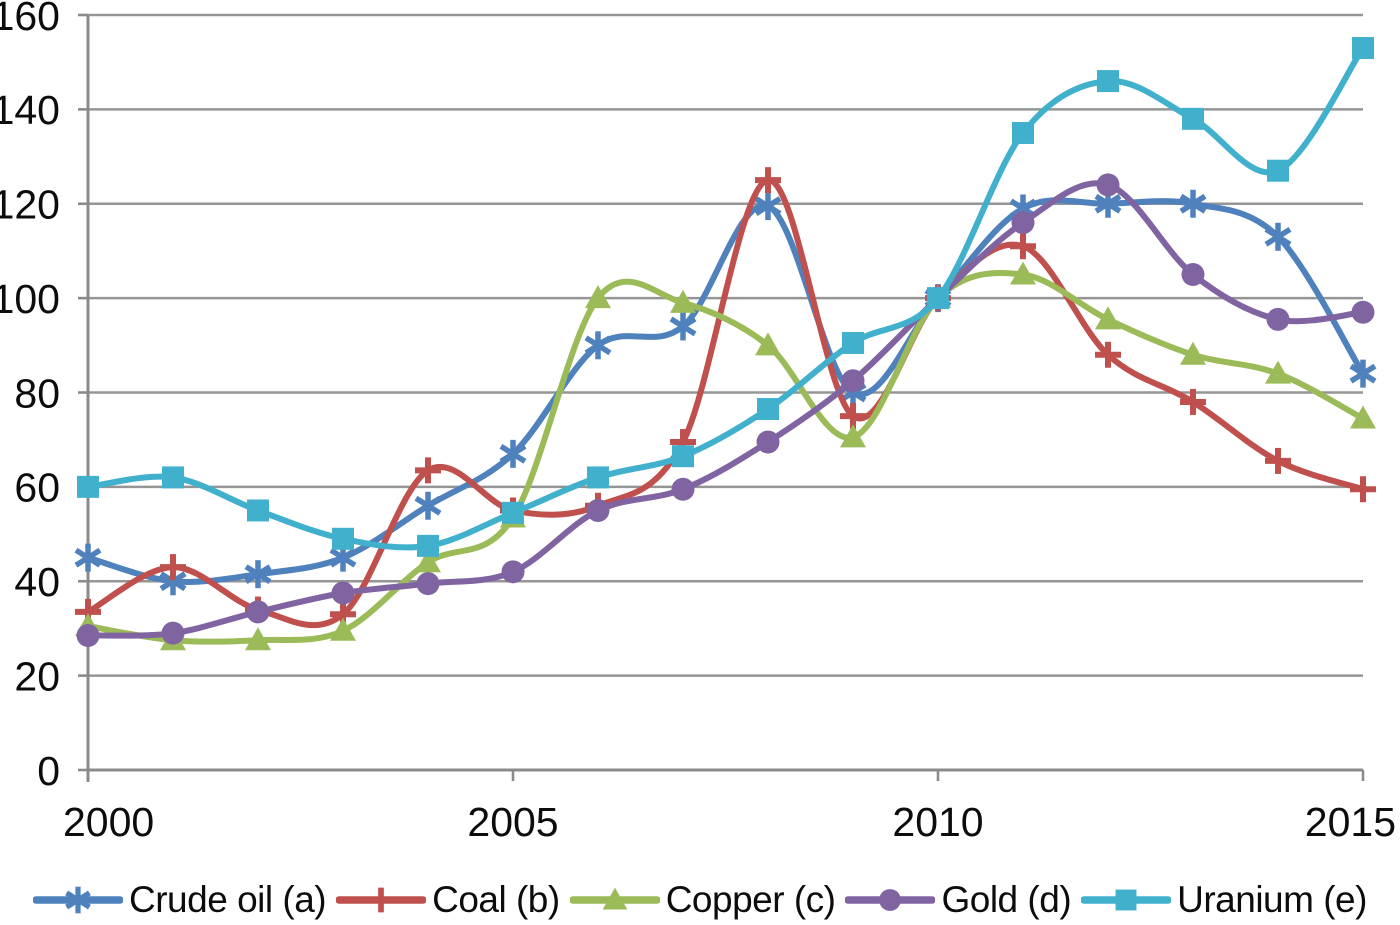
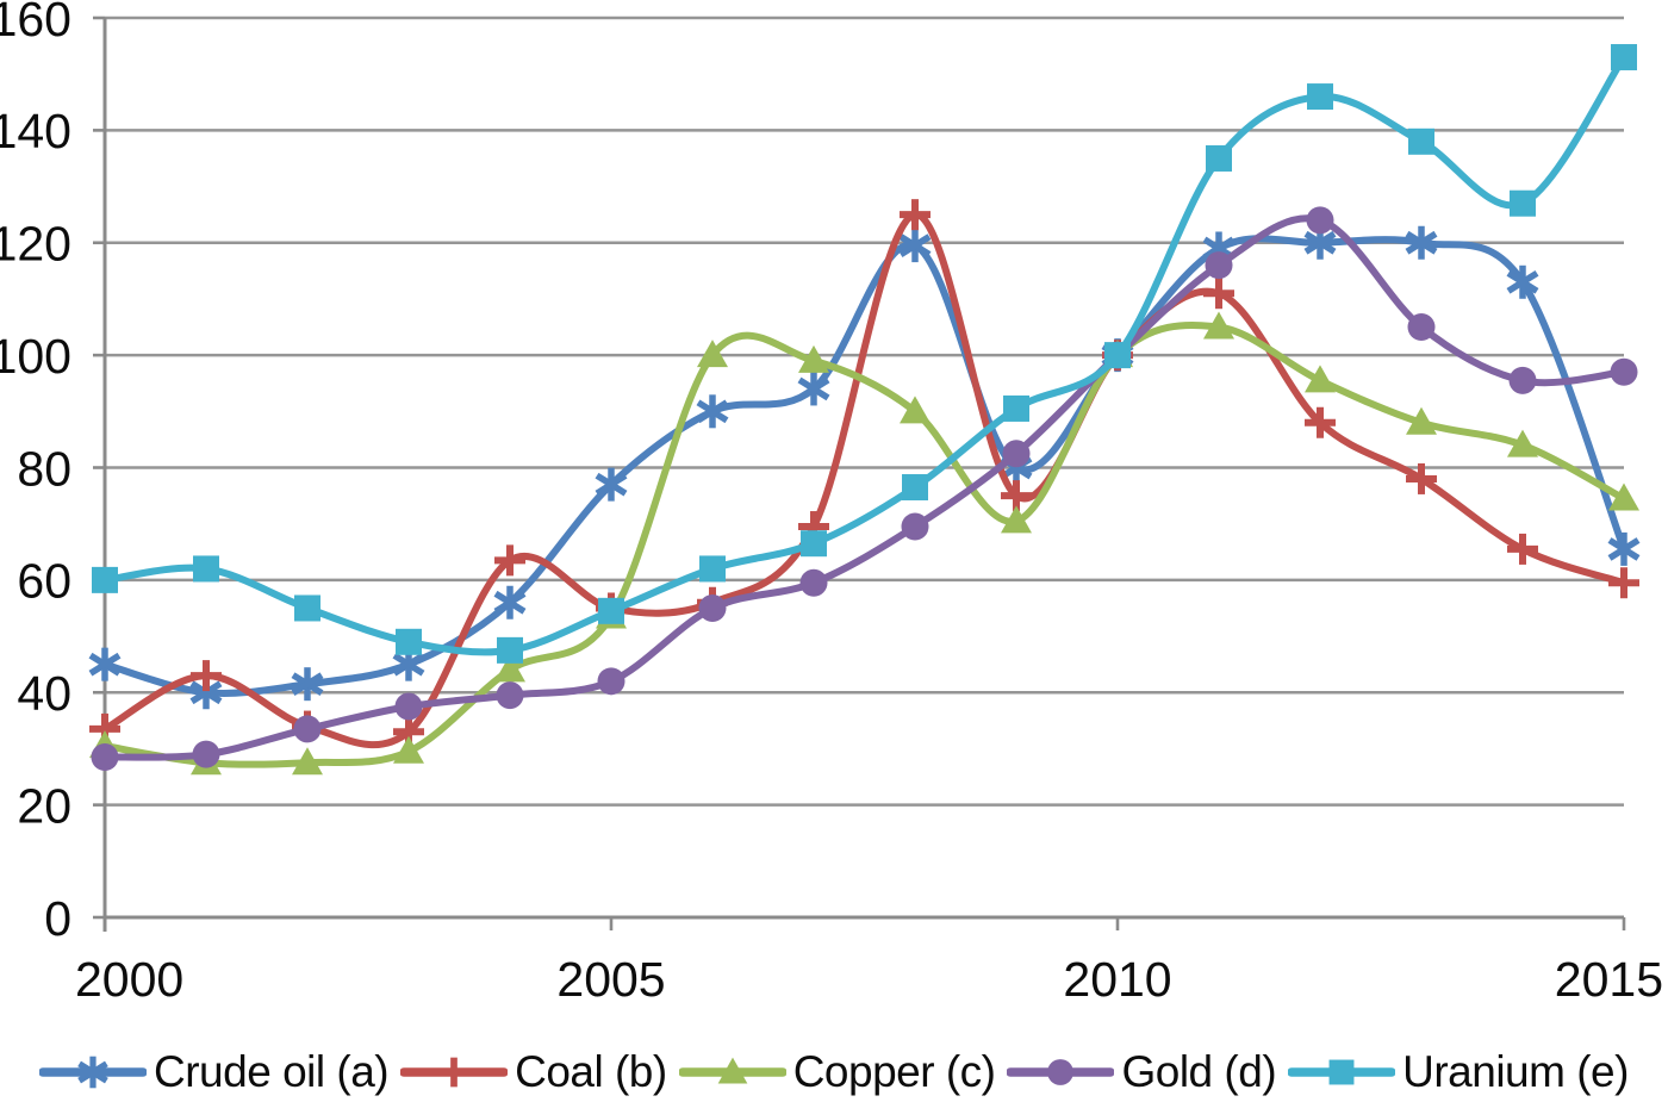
Crude oil (a)/2005: 67 -> 77
Crude oil (a)/2015: 84 -> 66
